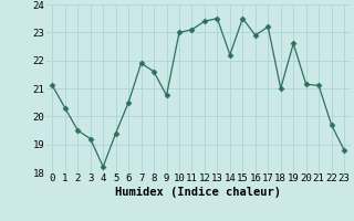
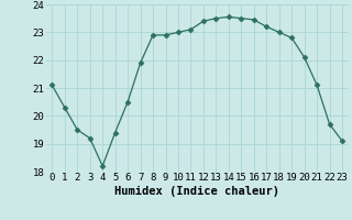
8: 21.60 -> 22.90
9: 20.75 -> 22.90
14: 22.20 -> 23.55
16: 22.90 -> 23.45
18: 21.00 -> 23.00
19: 22.60 -> 22.80
20: 21.15 -> 22.10
23: 18.80 -> 19.10
